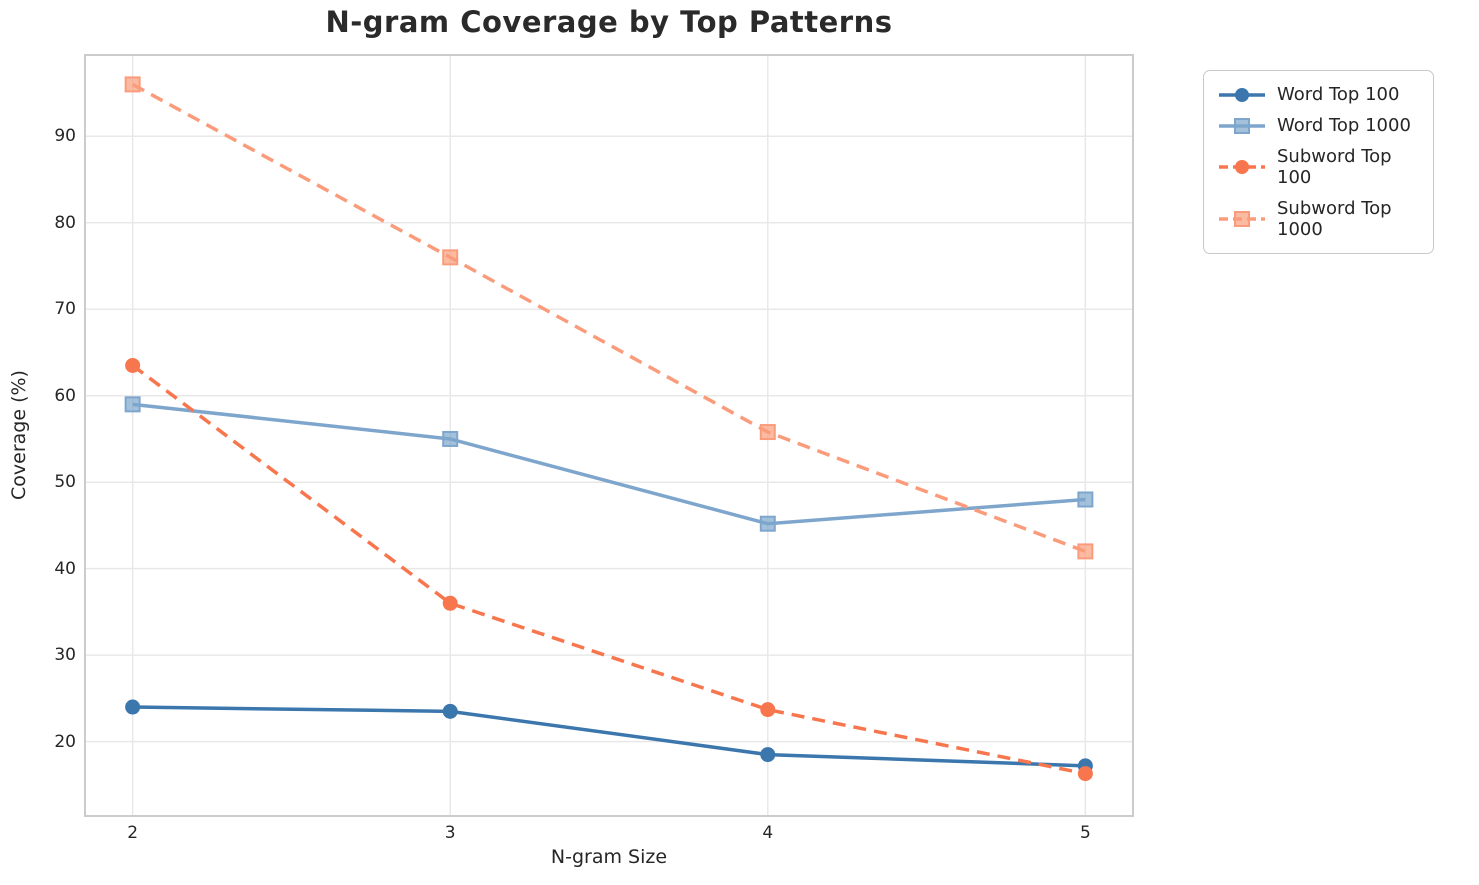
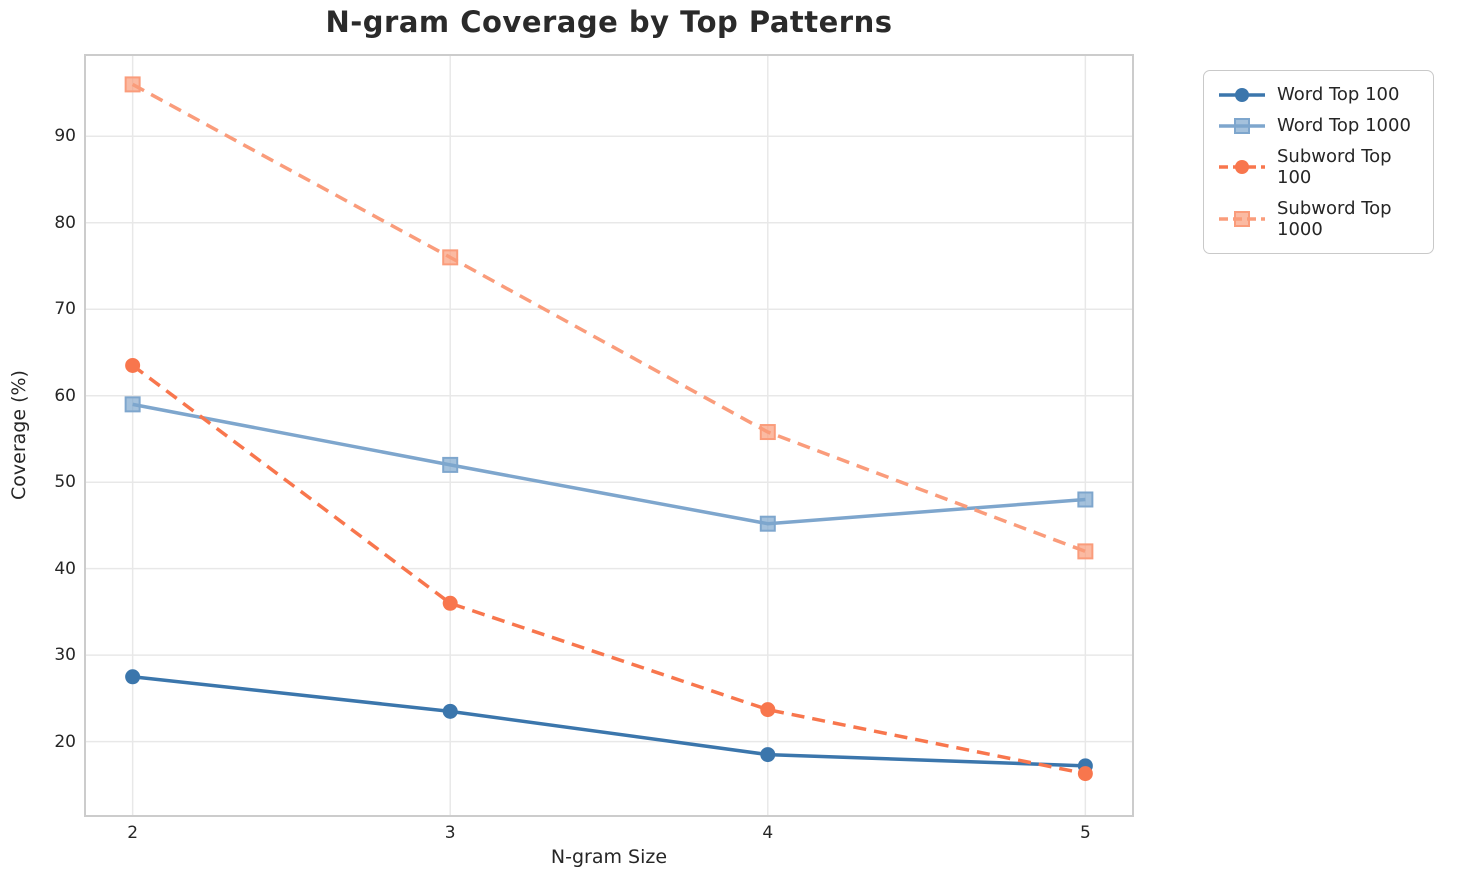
Word Top 100/2: 24 -> 28
Word Top 1000/3: 55 -> 52
